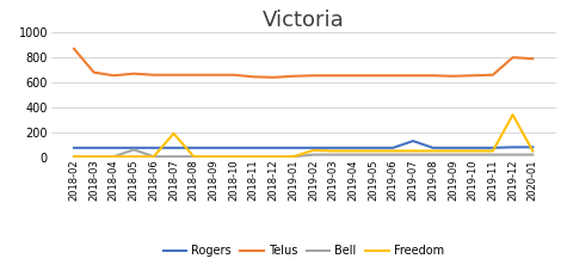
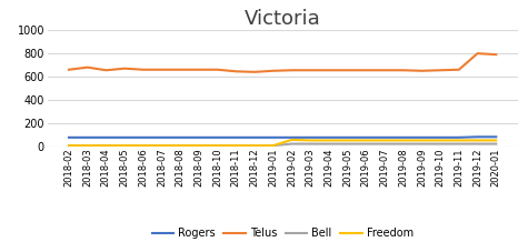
Telus/2018-02: 870 -> 660
Bell/2018-05: 60 -> 0
Freedom/2018-07: 190 -> 0
Rogers/2019-07: 130 -> 80
Freedom/2019-12: 340 -> 50
